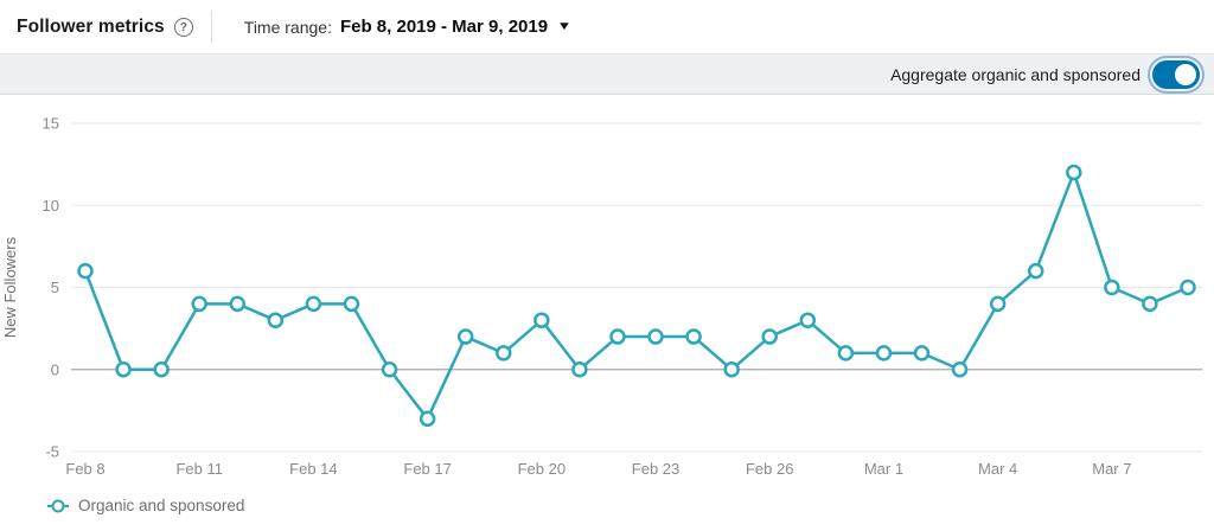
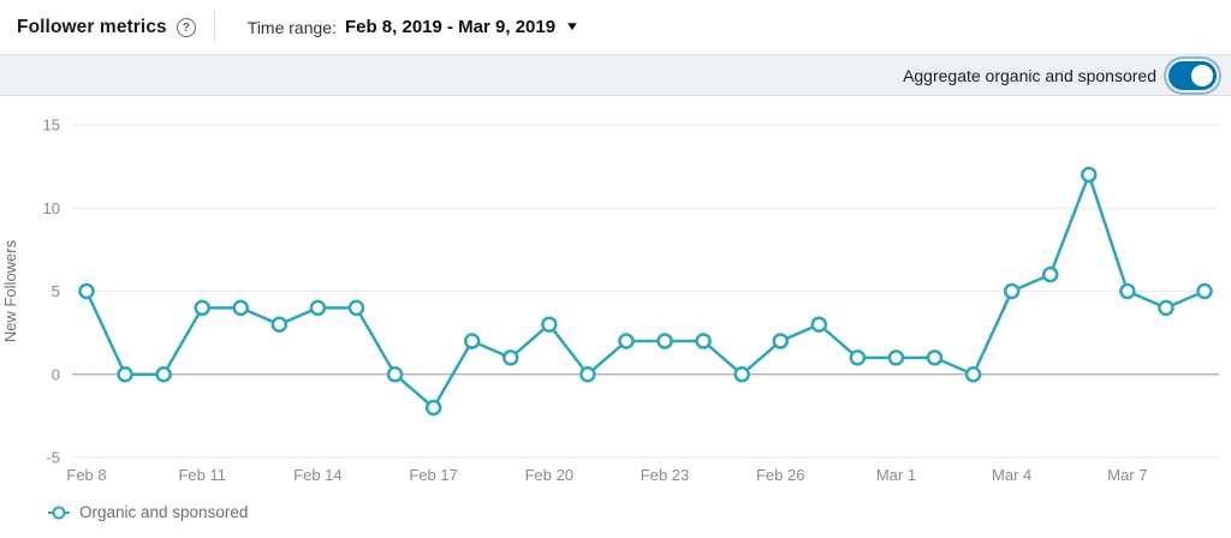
Feb 8: 6 -> 5
Feb 17: -3 -> -2
Mar 4: 4 -> 5
